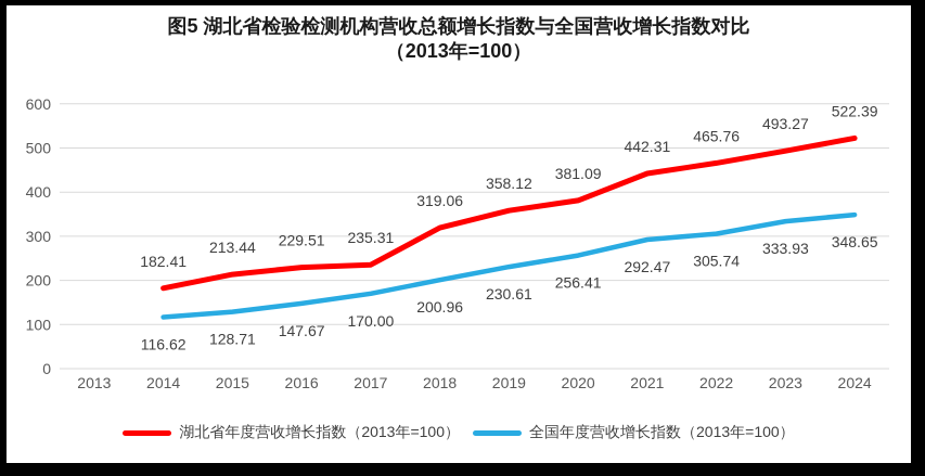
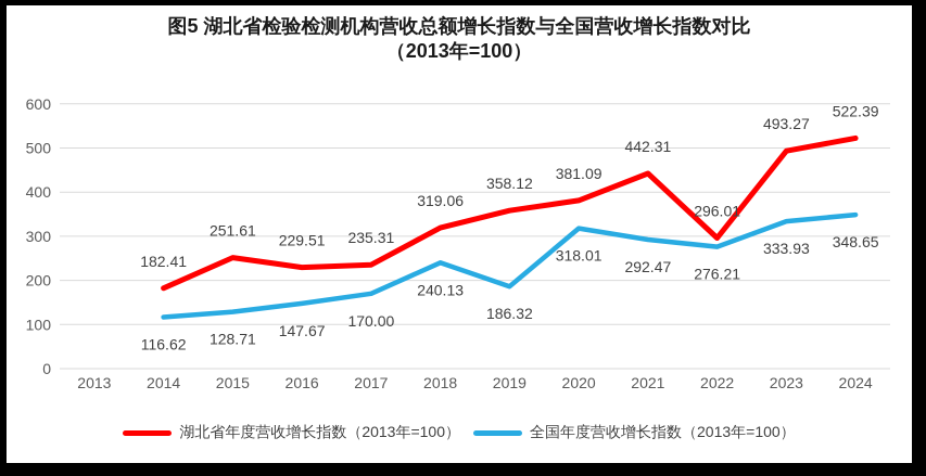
湖北省年度营收增长指数（2013年=100）/2015: 213.44 -> 251.61
全国年度营收增长指数（2013年=100）/2018: 200.96 -> 240.13
全国年度营收增长指数（2013年=100）/2019: 230.61 -> 186.32
全国年度营收增长指数（2013年=100）/2020: 256.41 -> 318.01
湖北省年度营收增长指数（2013年=100）/2022: 465.76 -> 296.01
全国年度营收增长指数（2013年=100）/2022: 305.74 -> 276.21
